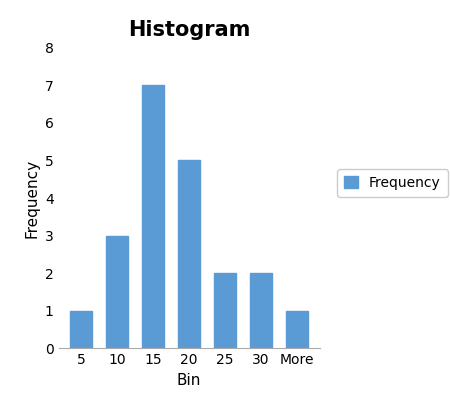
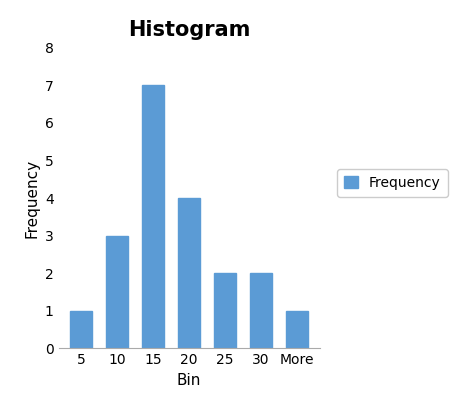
20: 5 -> 4
